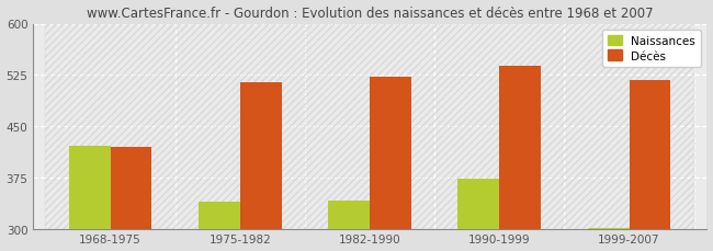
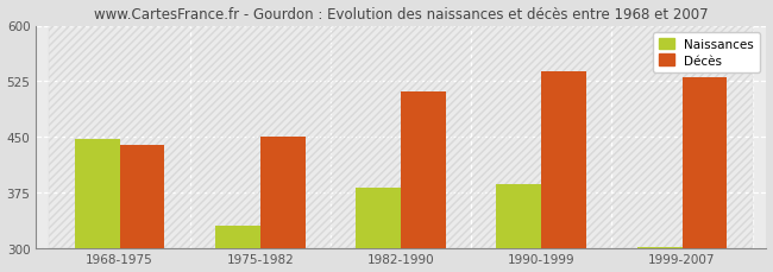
Naissances/1968-1975: 422 -> 447
Décès/1968-1975: 420 -> 440
Naissances/1975-1982: 340 -> 330
Décès/1975-1982: 514 -> 450
Naissances/1982-1990: 342 -> 382
Décès/1982-1990: 522 -> 512
Naissances/1990-1999: 374 -> 387
Décès/1999-2007: 518 -> 530
